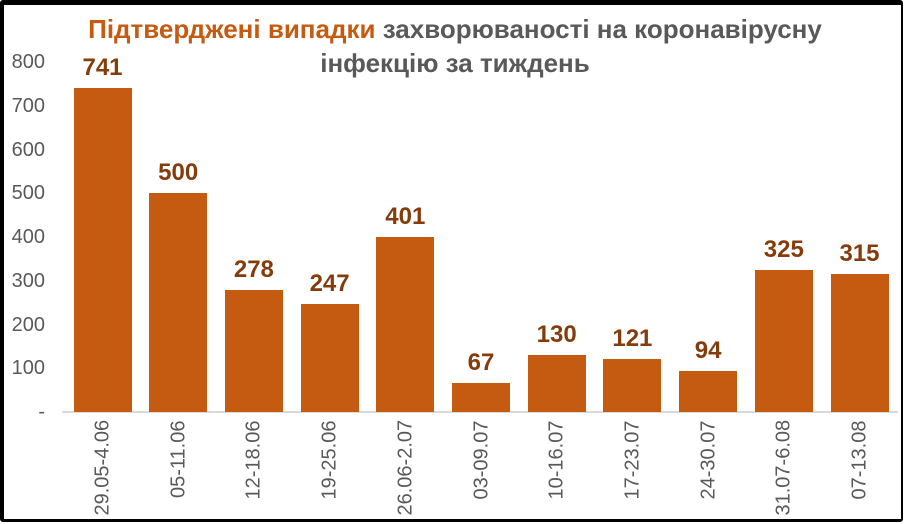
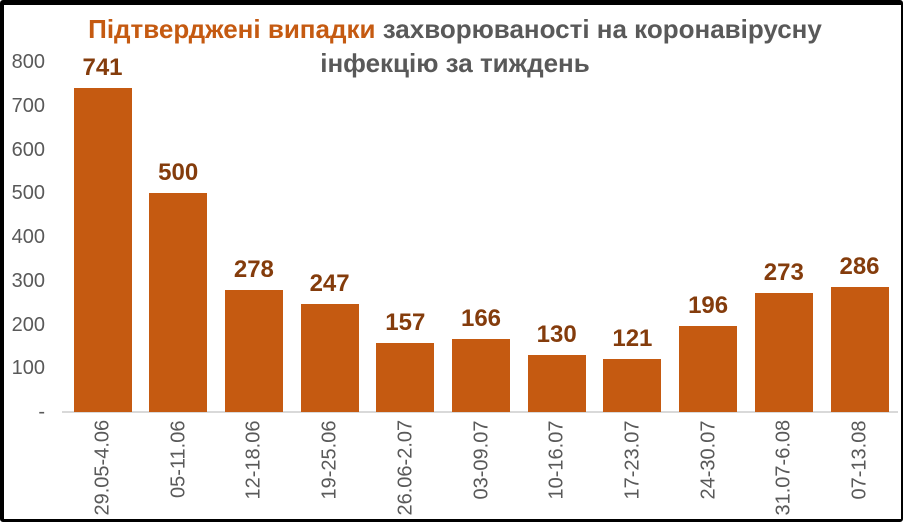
26.06-2.07: 401 -> 157
03-09.07: 67 -> 166
24-30.07: 94 -> 196
31.07-6.08: 325 -> 273
07-13.08: 315 -> 286
